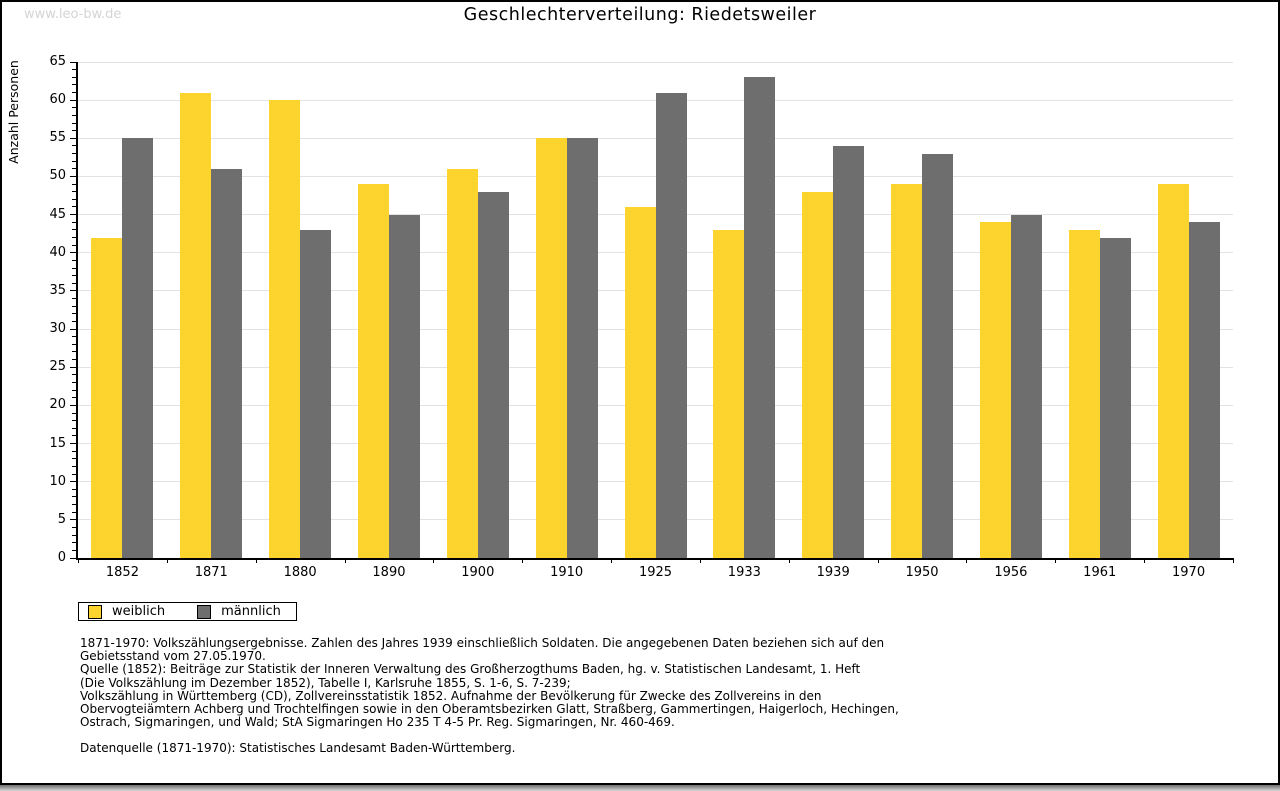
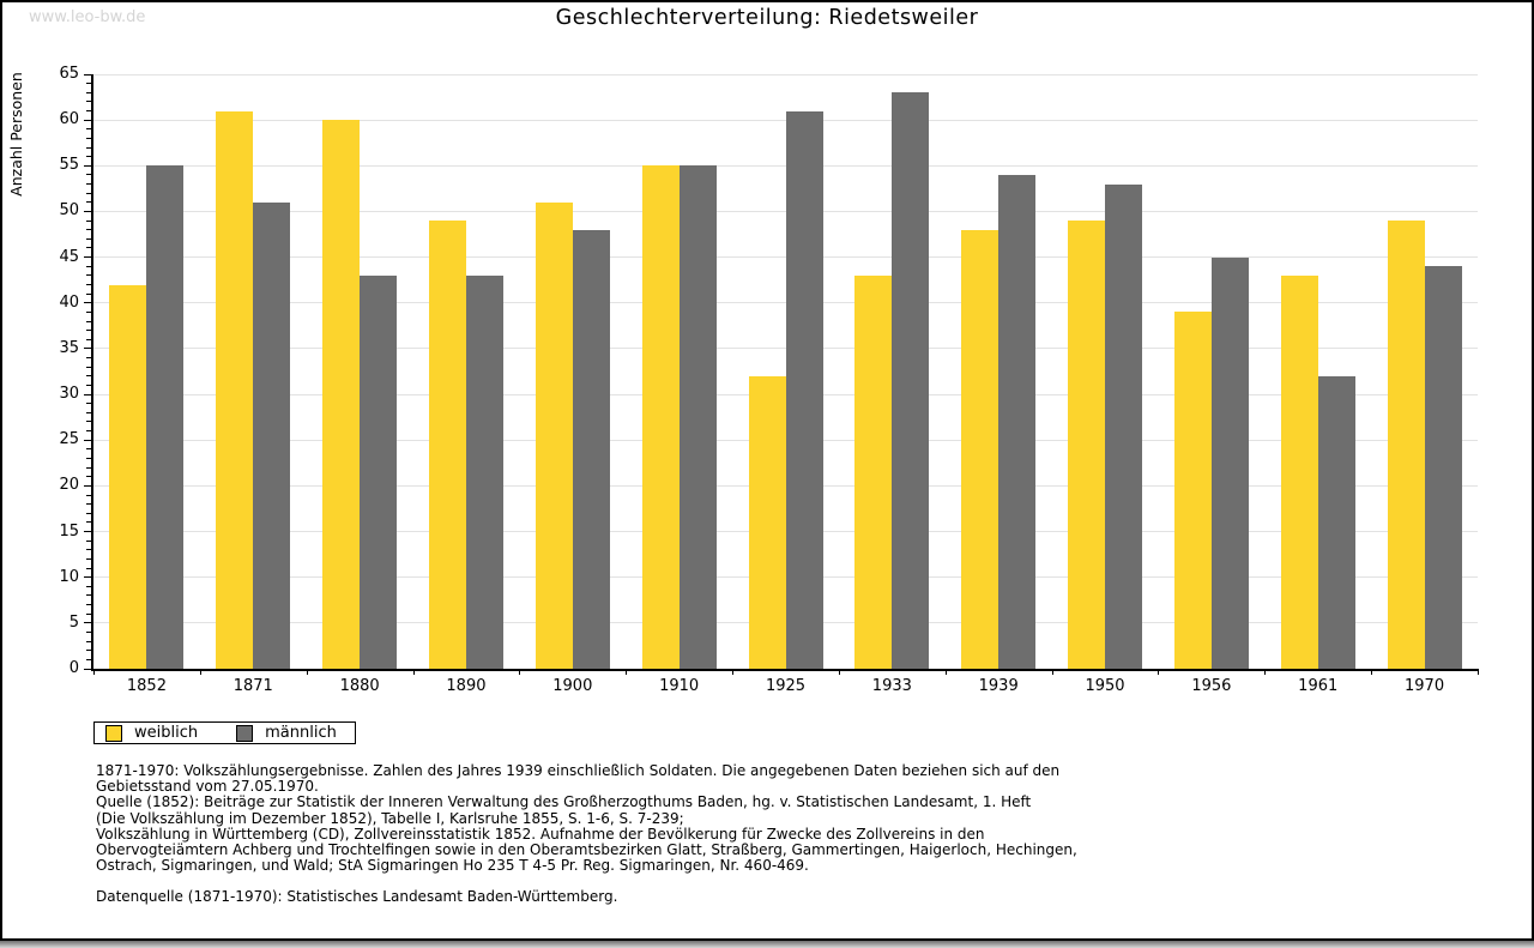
männlich/1890: 45 -> 43
weiblich/1925: 46 -> 32
weiblich/1956: 44 -> 39
männlich/1961: 42 -> 32
